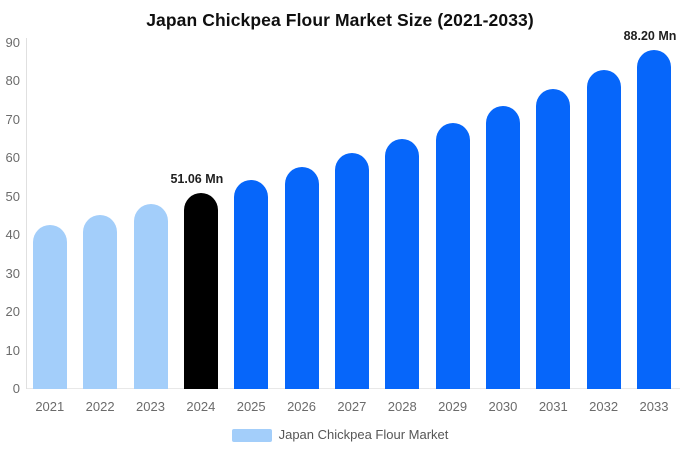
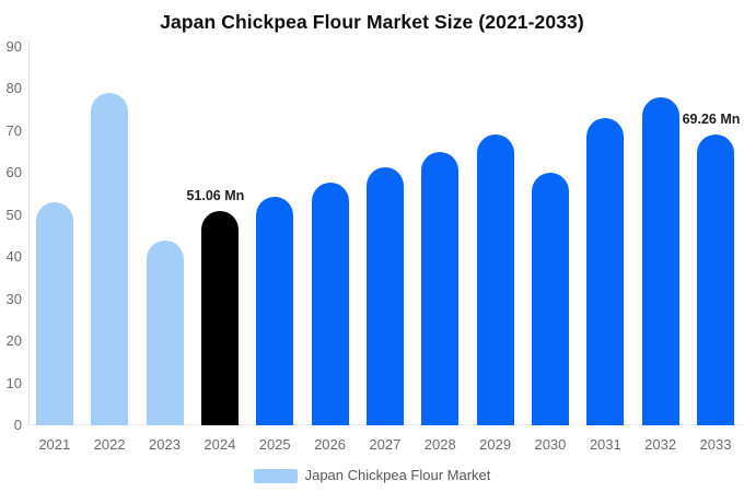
2021: 43 -> 53
2022: 45 -> 79
2023: 48 -> 44
2030: 74 -> 60
2031: 78 -> 73
2032: 83 -> 78
2033: 88.20 -> 69.26
